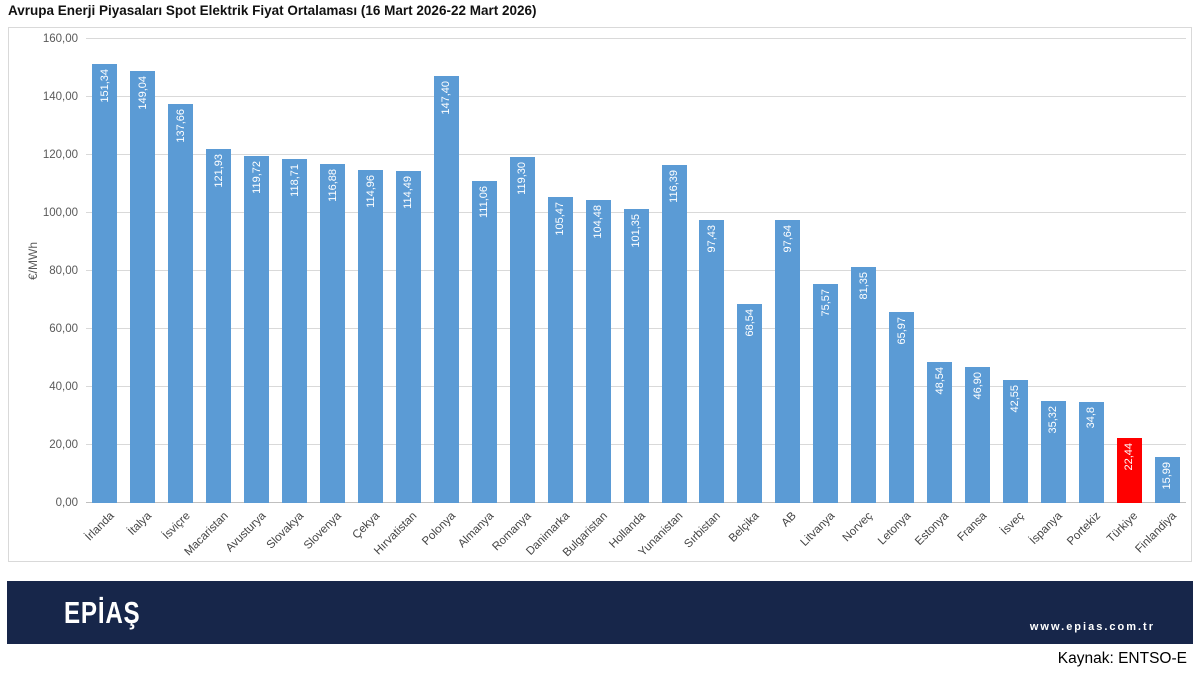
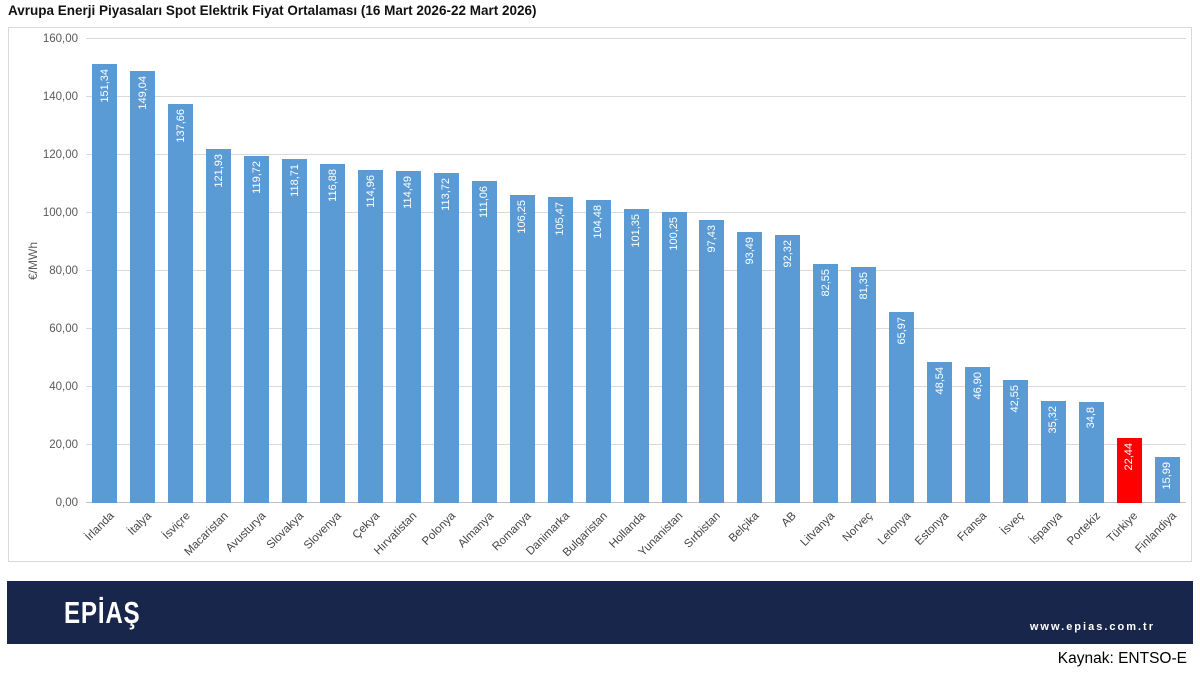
Polonya: 147,40 -> 113,72
Romanya: 119,30 -> 106,25
Yunanistan: 116,39 -> 100,25
Belçika: 68,54 -> 93,49
AB: 97,64 -> 92,32
Litvanya: 75,57 -> 82,55
